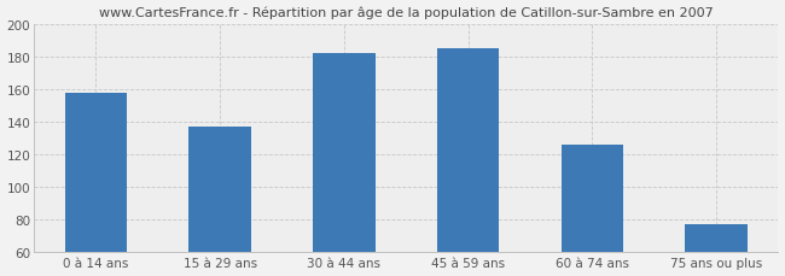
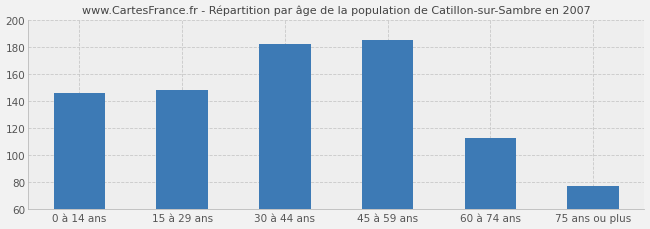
0 à 14 ans: 158 -> 146
15 à 29 ans: 137 -> 148
60 à 74 ans: 126 -> 113
